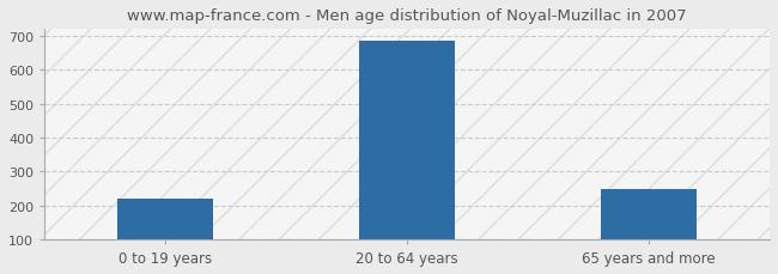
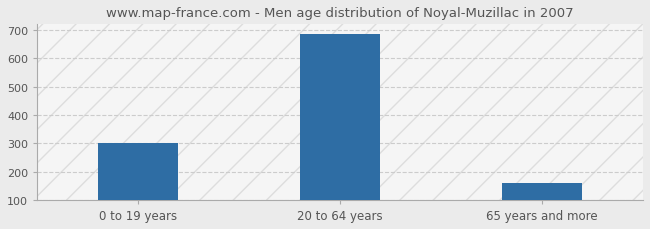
0 to 19 years: 220 -> 300
65 years and more: 250 -> 160
